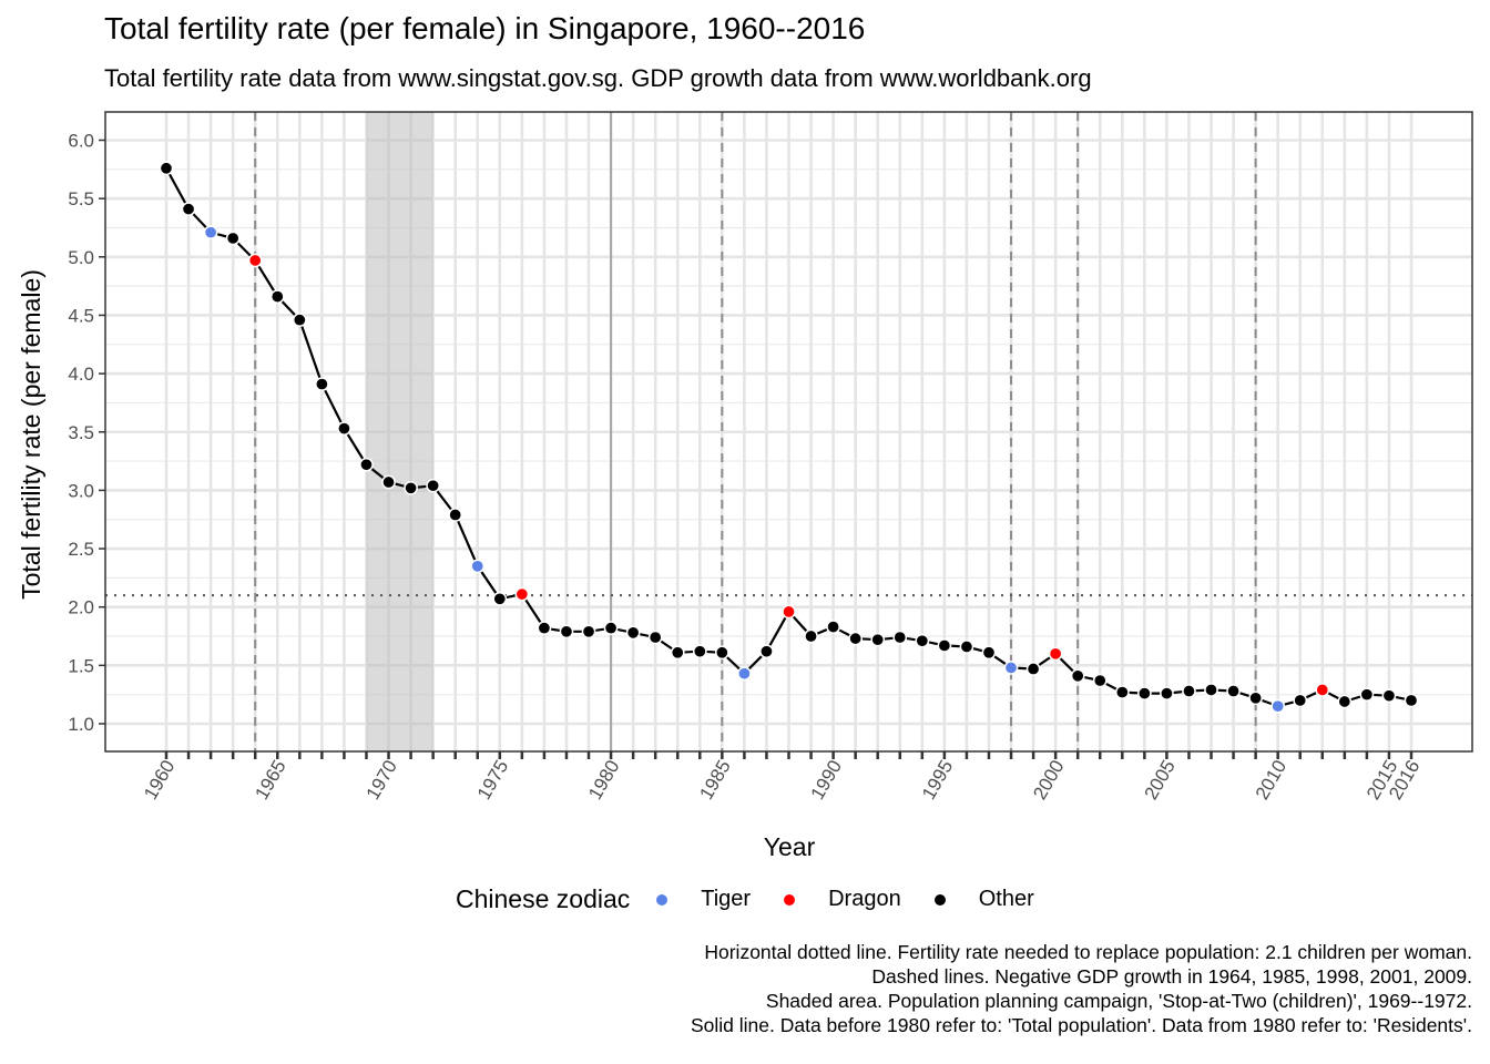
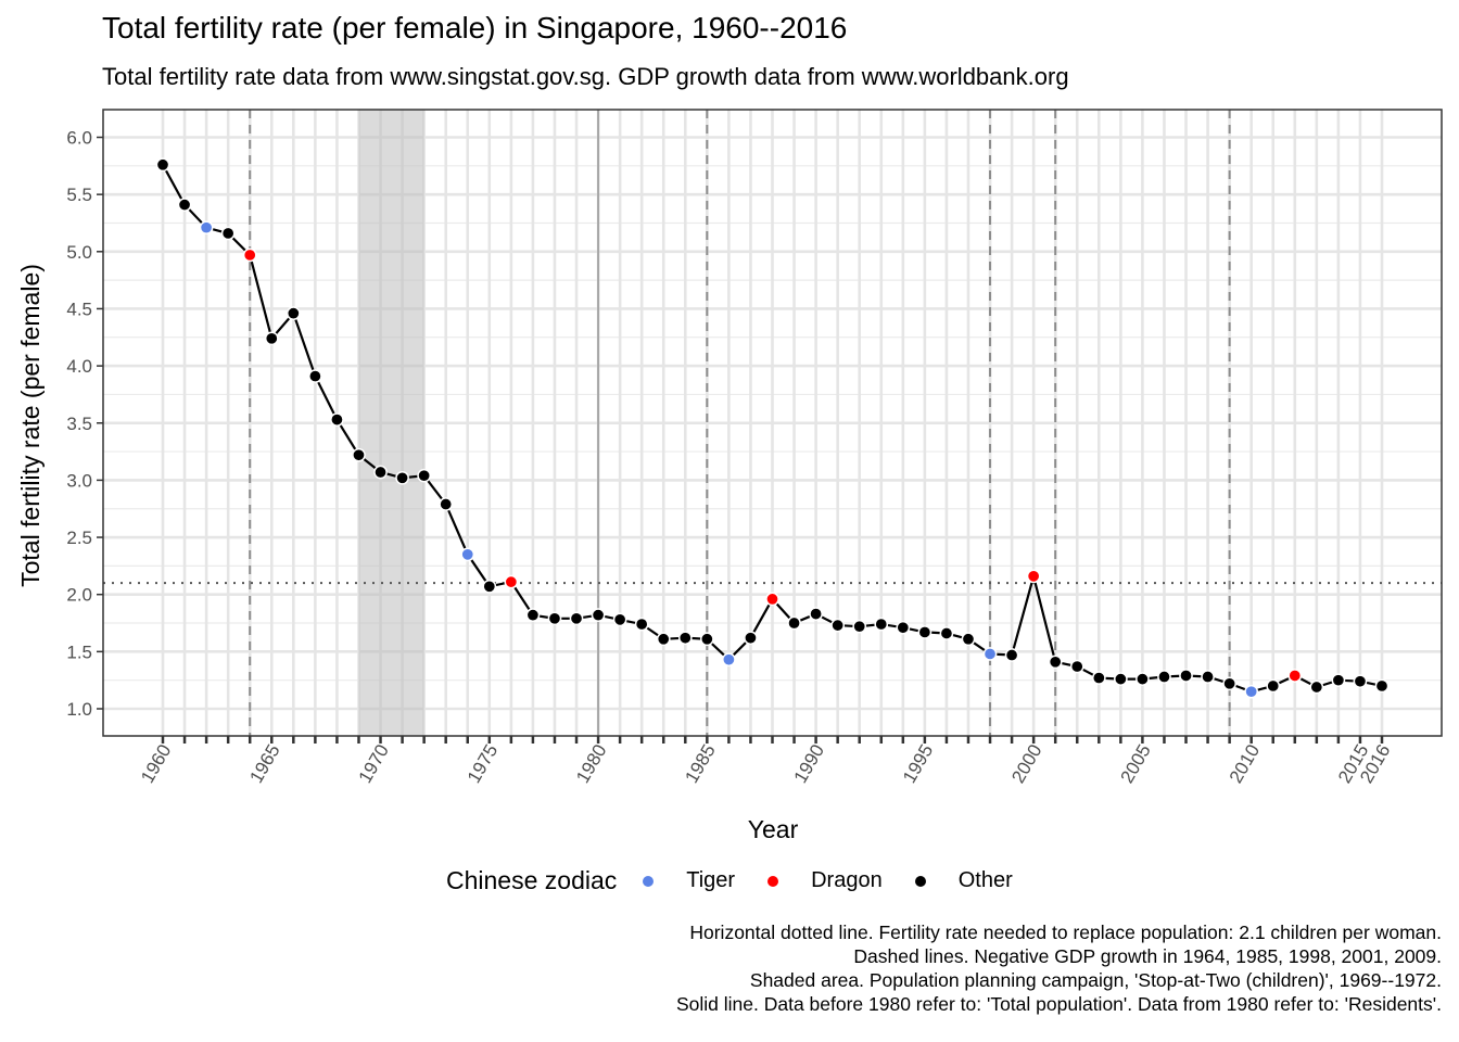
1965: 4.66 -> 4.24
2000: 1.60 -> 2.16
